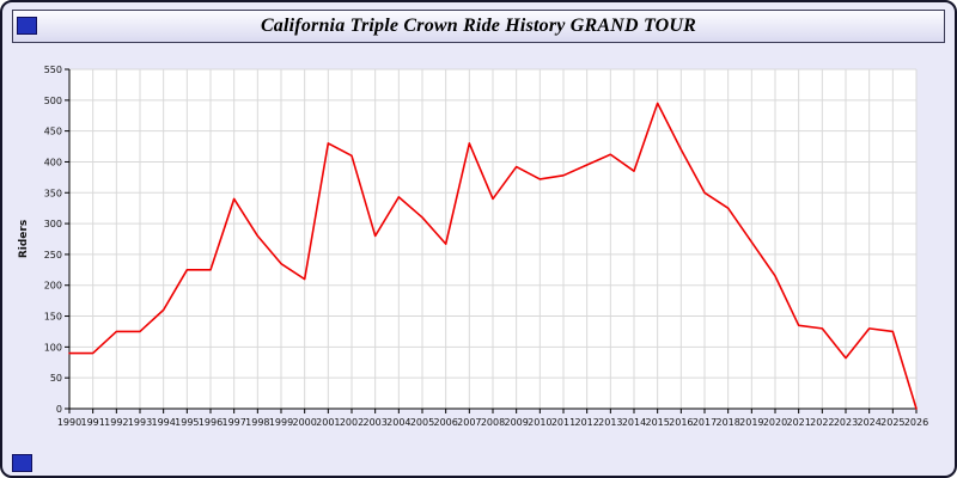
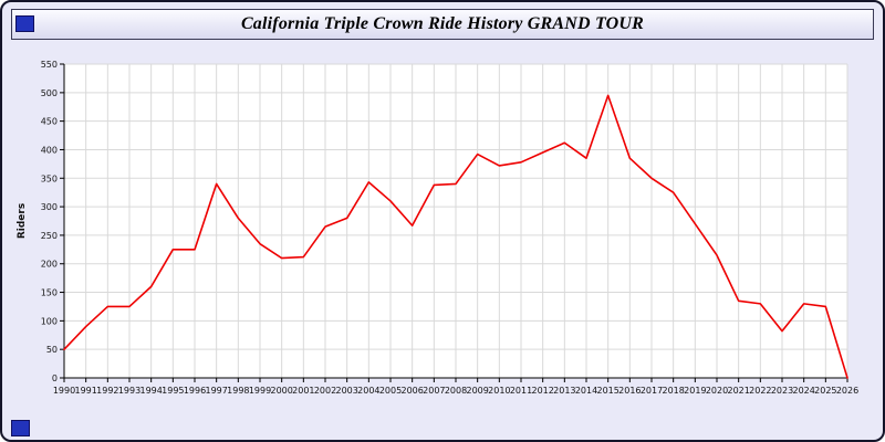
1990: 90 -> 50
2001: 430 -> 210
2002: 410 -> 260
2007: 430 -> 340
2016: 420 -> 380
